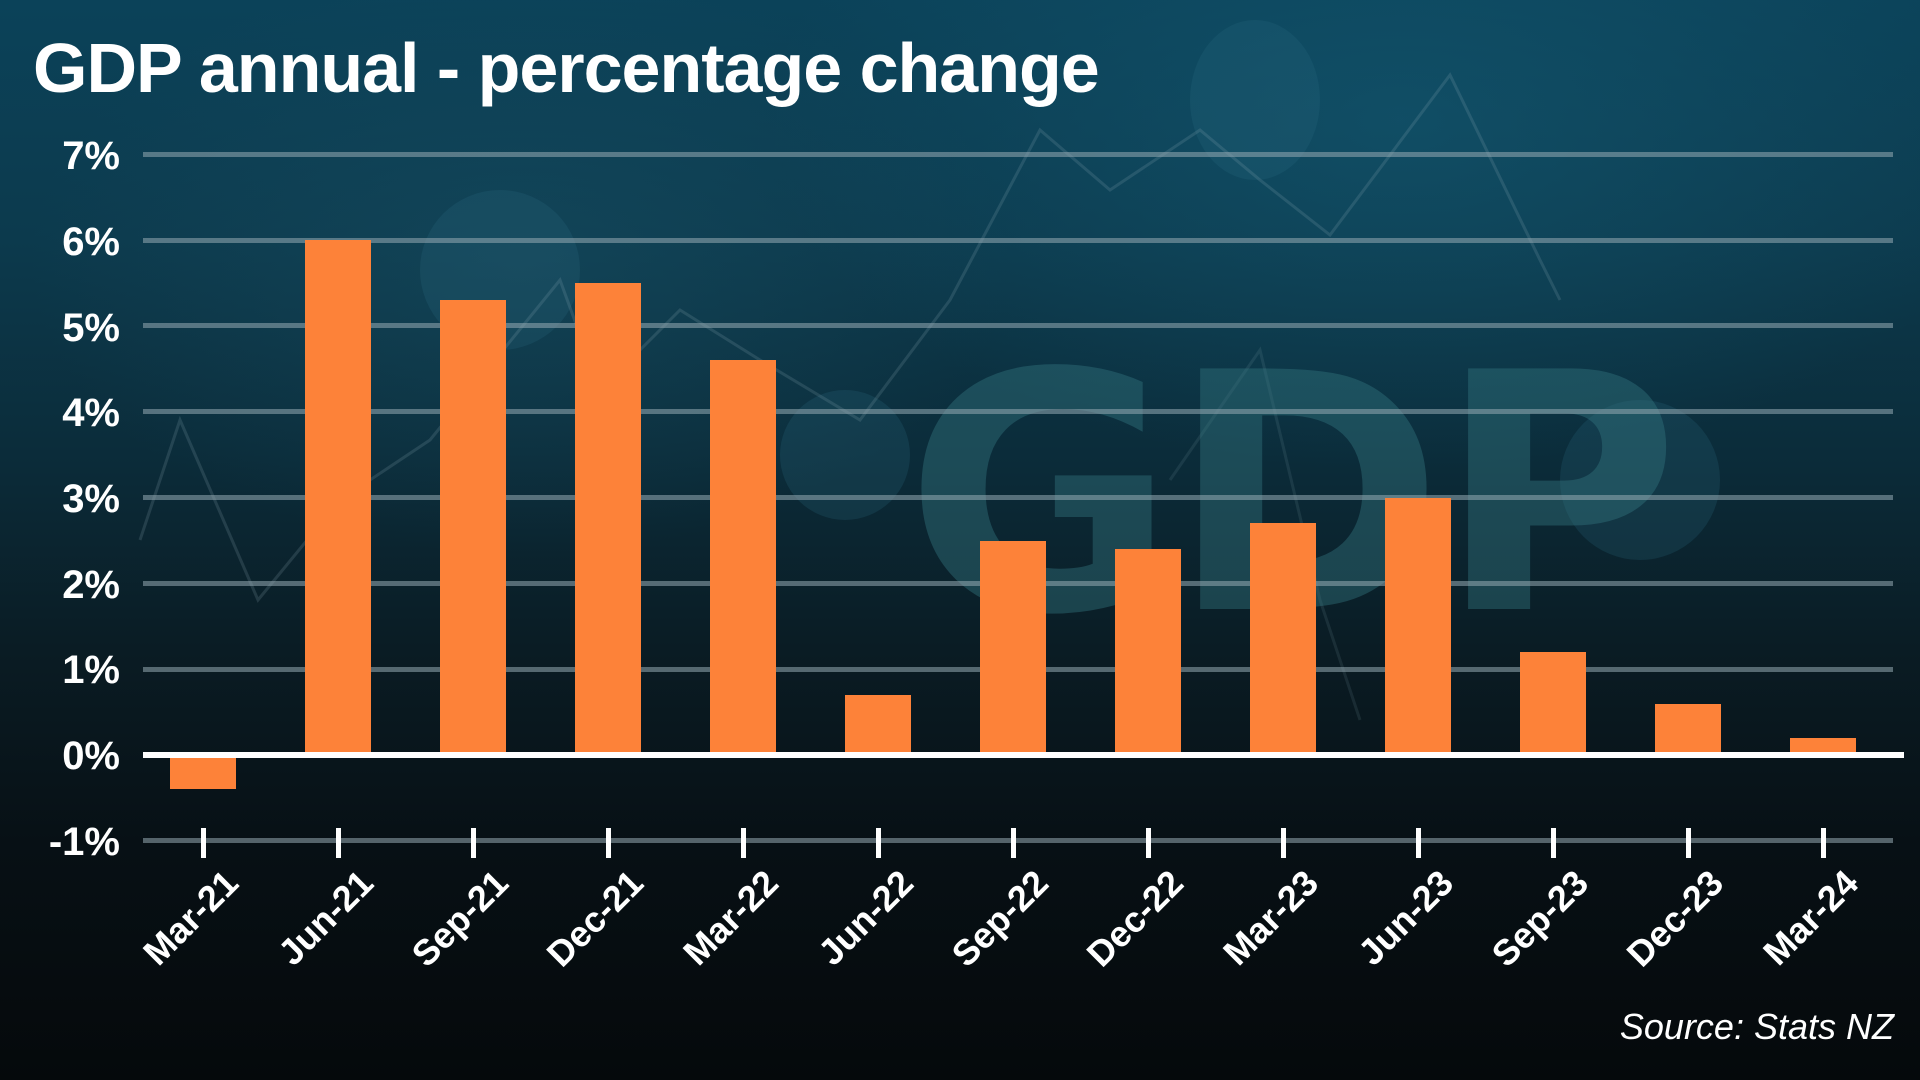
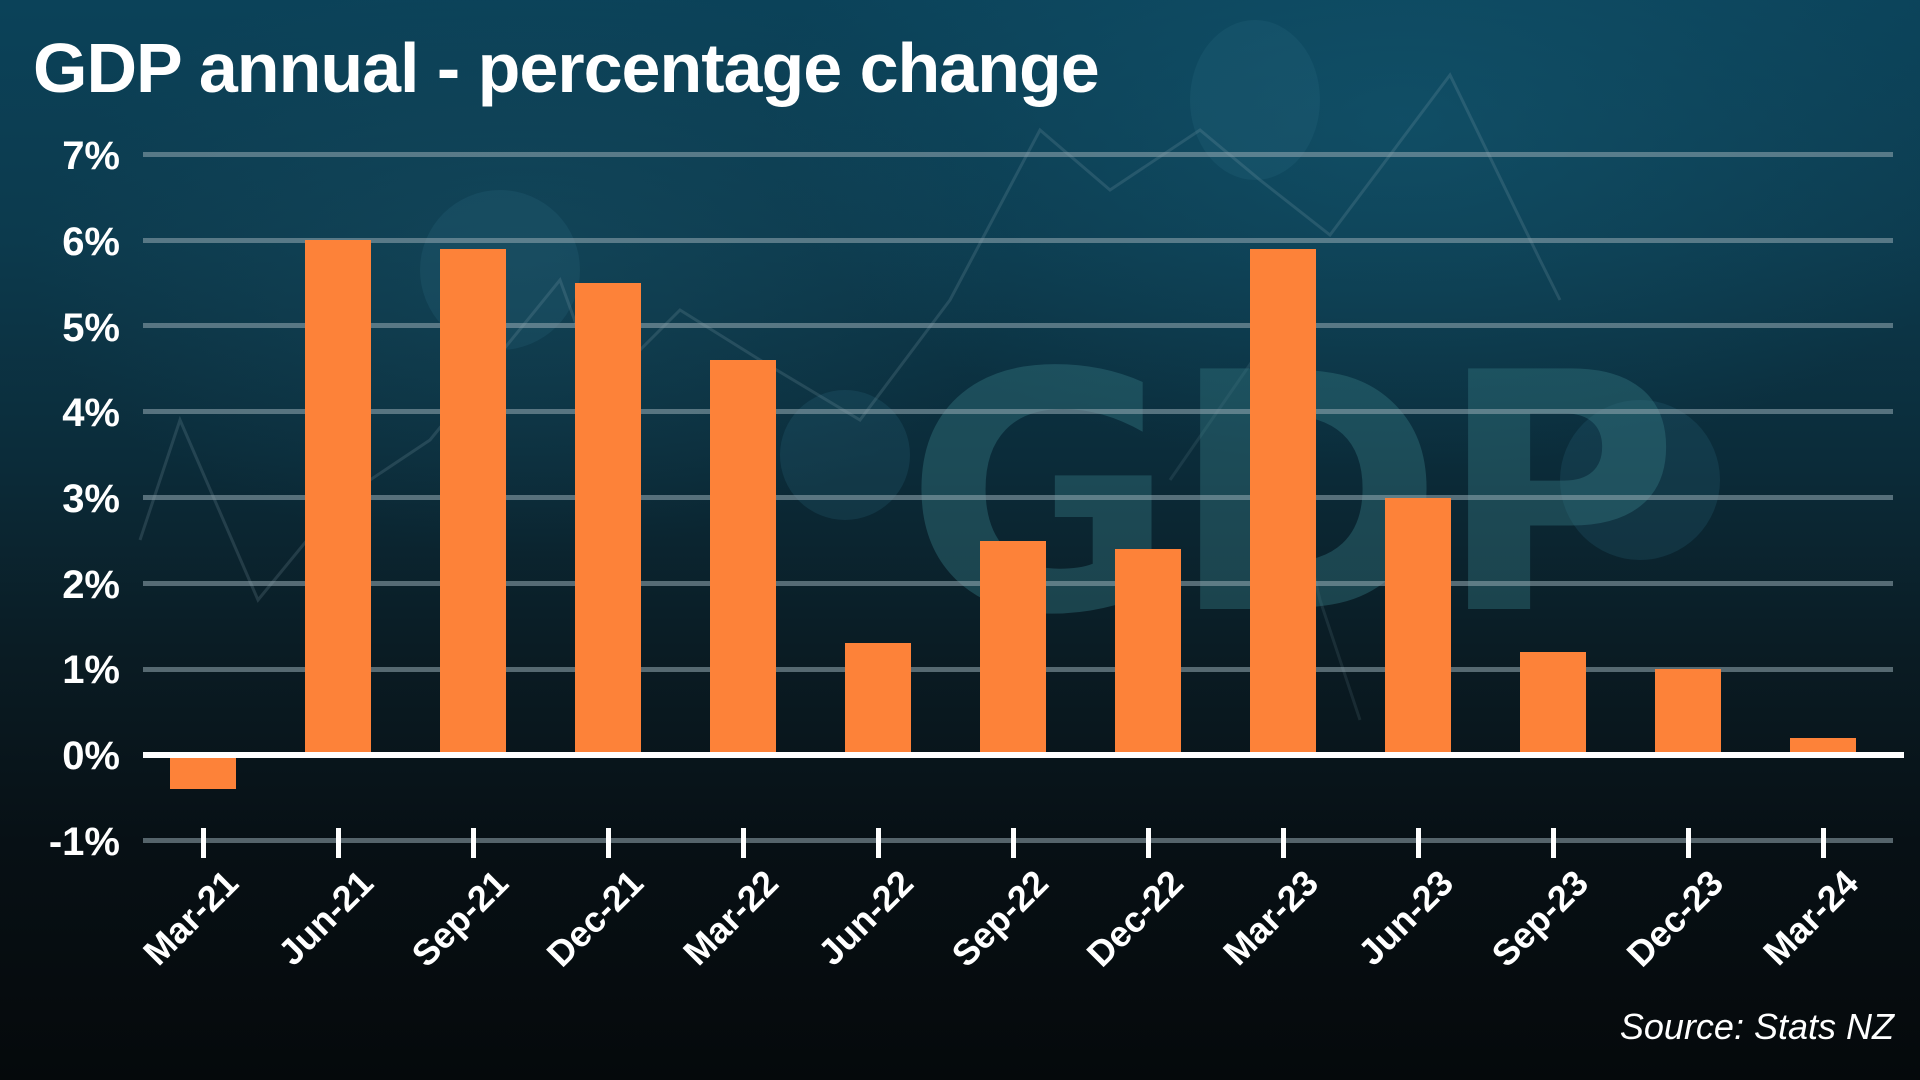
Sep-21: 5.3% -> 5.9%
Jun-22: 0.7% -> 1.3%
Mar-23: 2.7% -> 5.9%
Dec-23: 0.6% -> 1.0%
